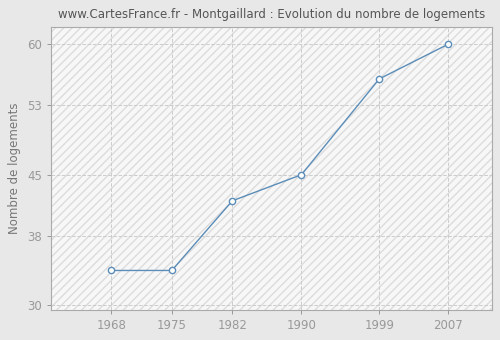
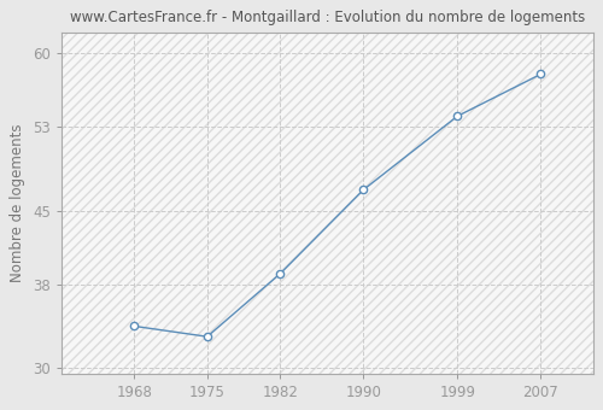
1975: 34 -> 33
1982: 42 -> 39
1990: 45 -> 47
1999: 56 -> 54
2007: 60 -> 58
